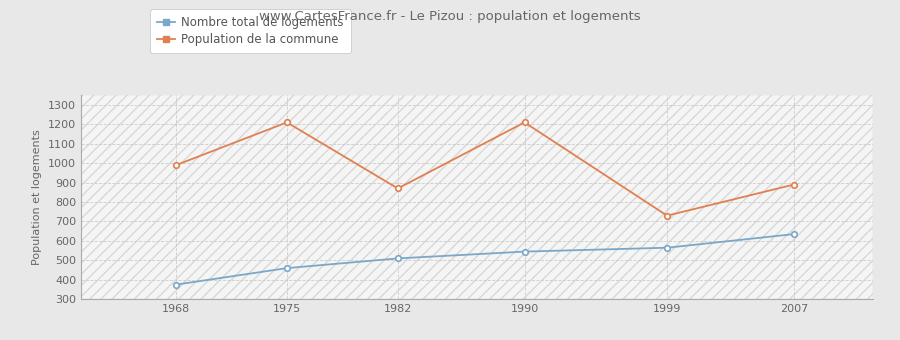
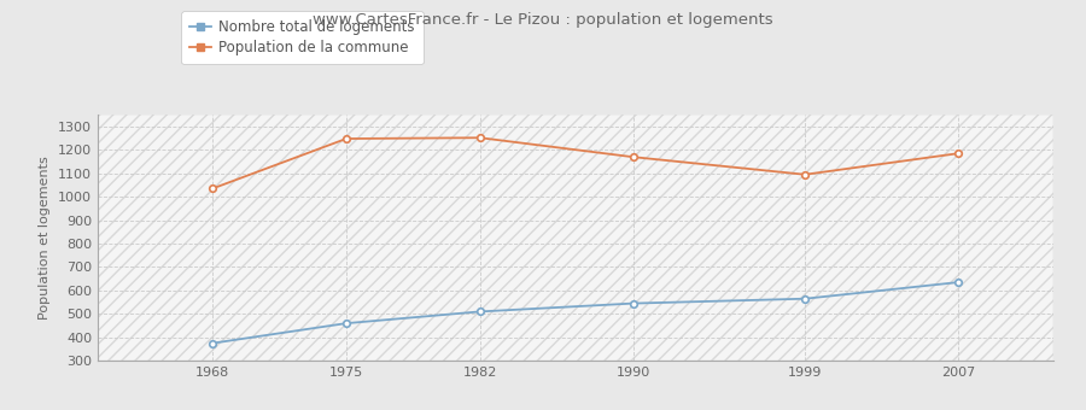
Population de la commune/1968: 990 -> 1040
Population de la commune/1975: 1210 -> 1250
Population de la commune/1982: 870 -> 1250
Population de la commune/1990: 1210 -> 1170
Population de la commune/1999: 730 -> 1100
Population de la commune/2007: 890 -> 1180
